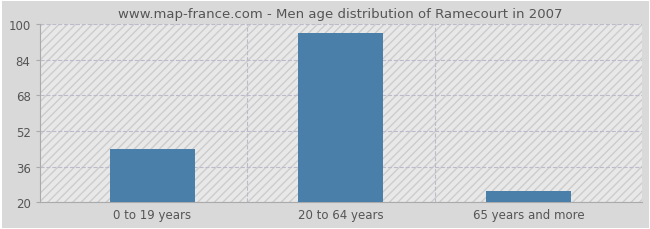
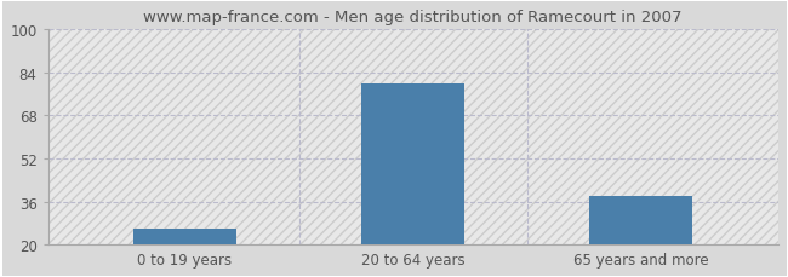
0 to 19 years: 44 -> 26
20 to 64 years: 96 -> 80
65 years and more: 25 -> 38
